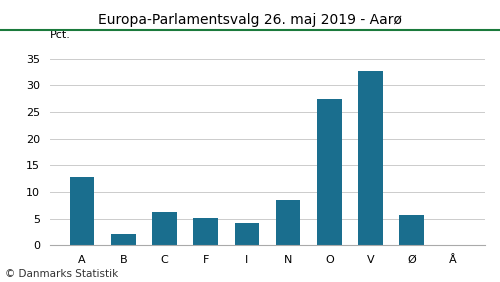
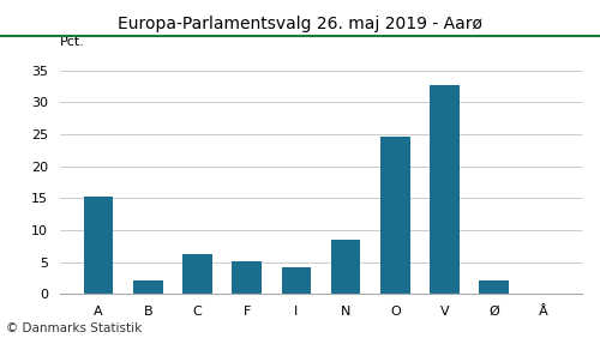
A: 12.8 -> 15.3
O: 27.4 -> 24.6
Ø: 5.6 -> 2.1
